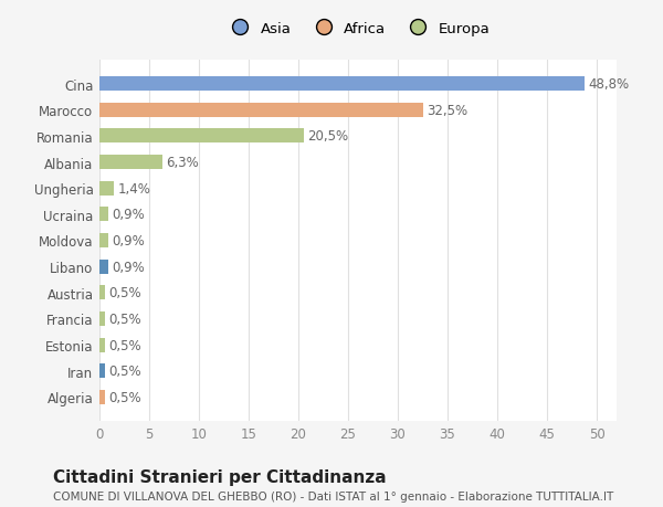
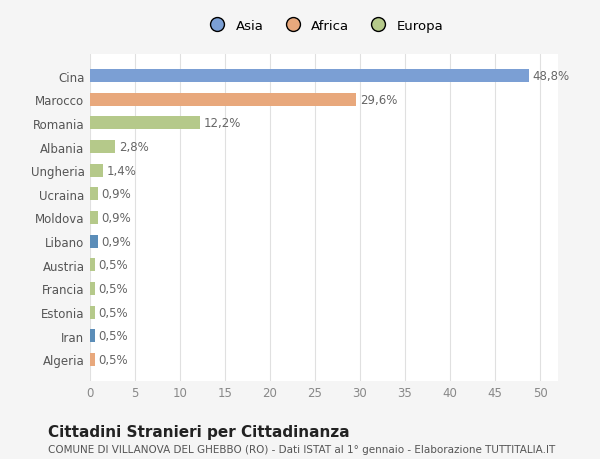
Marocco: 32,5% -> 29,6%
Romania: 20,5% -> 12,2%
Albania: 6,3% -> 2,8%
